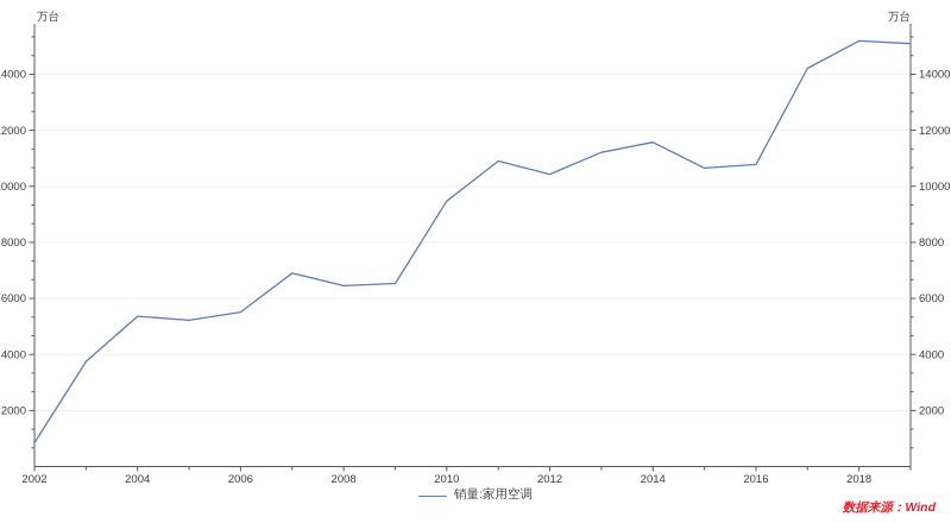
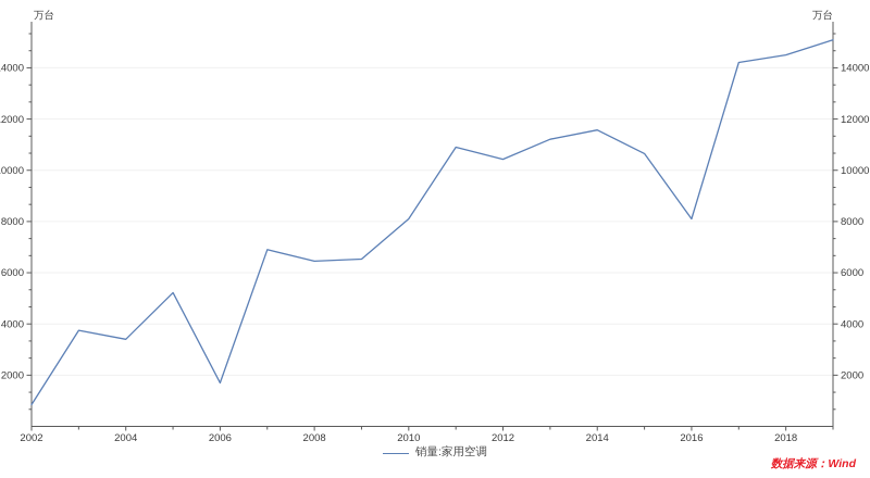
2004: 5400 -> 3400
2006: 5500 -> 1700
2010: 9500 -> 8100
2016: 10800 -> 8100
2018: 15200 -> 14500
